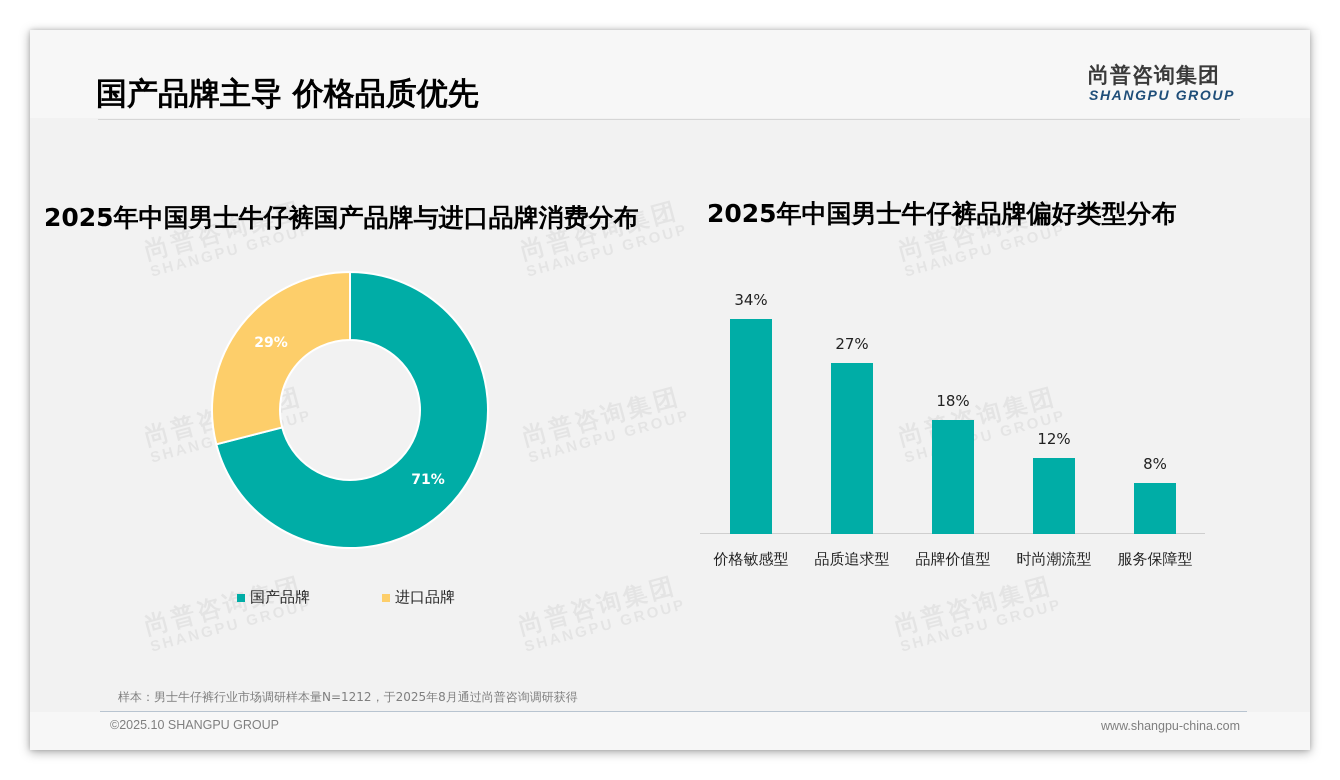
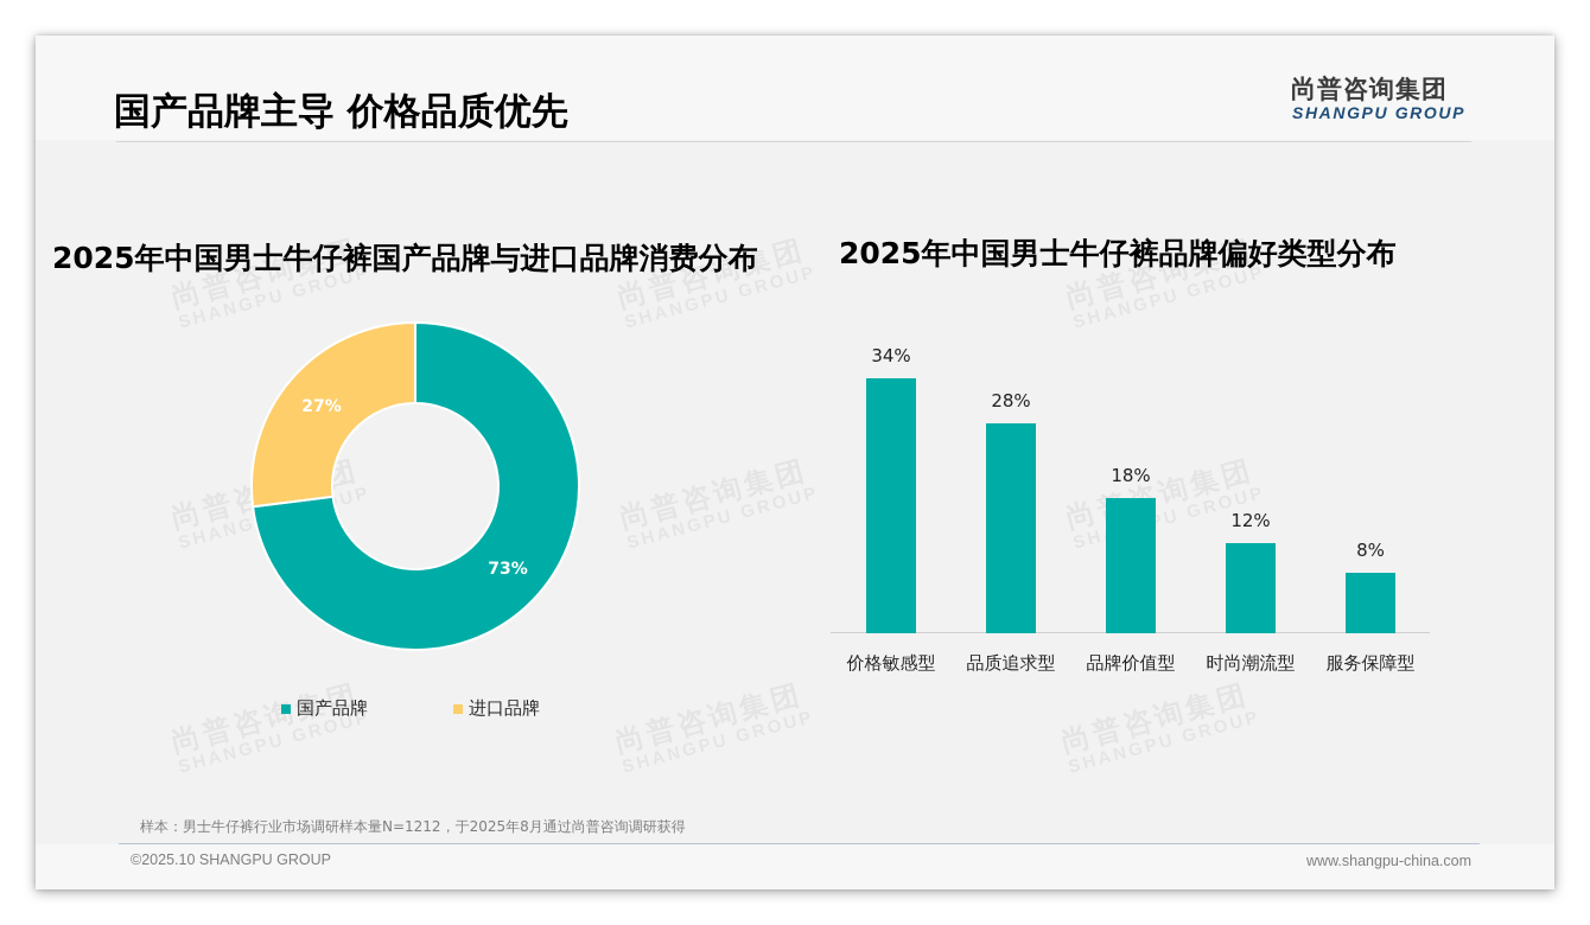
2025年中国男士牛仔裤国产品牌与进口品牌消费分布/国产品牌: 71% -> 73%
2025年中国男士牛仔裤国产品牌与进口品牌消费分布/进口品牌: 29% -> 27%
2025年中国男士牛仔裤品牌偏好类型分布/品质追求型: 27% -> 28%
